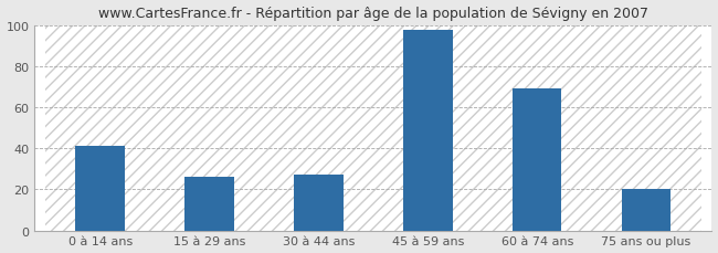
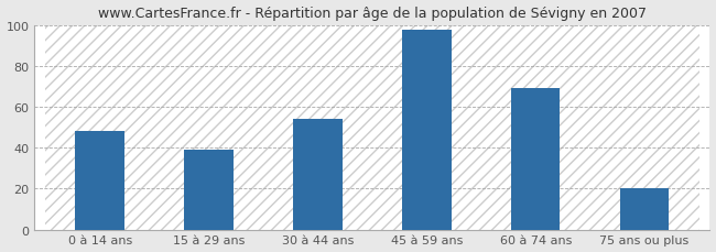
0 à 14 ans: 41 -> 48
15 à 29 ans: 26 -> 39
30 à 44 ans: 27 -> 54
